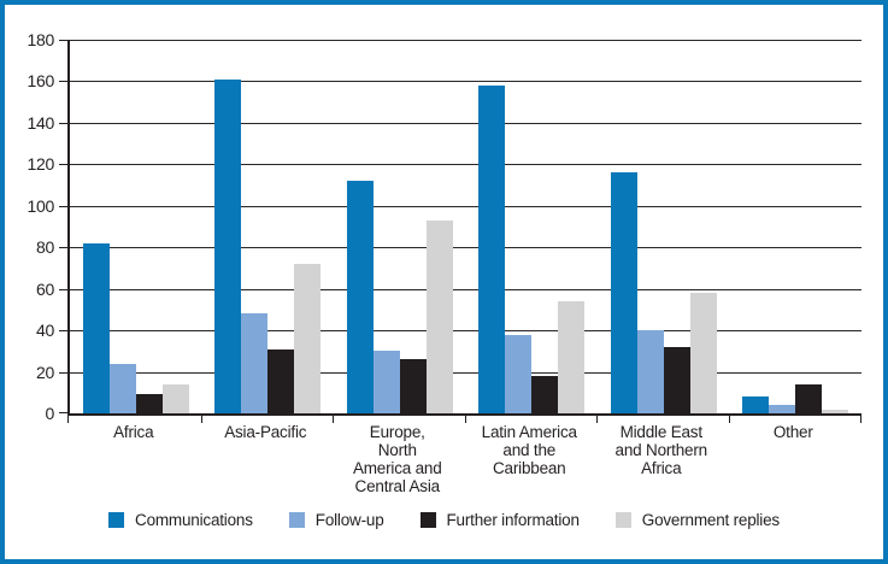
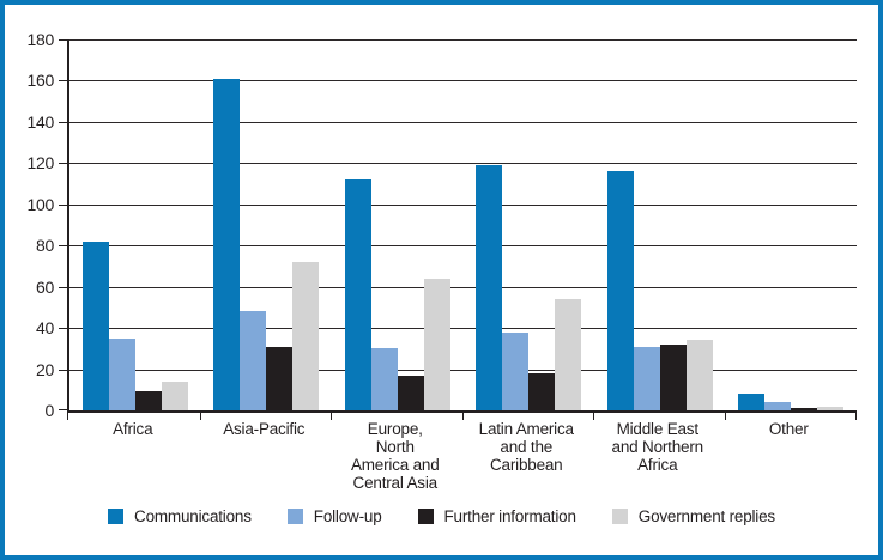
Follow-up/Africa: 24 -> 35
Further information/Europe, North America and Central Asia: 26 -> 17
Government replies/Europe, North America and Central Asia: 93 -> 64
Communications/Latin America and the Caribbean: 158 -> 119
Follow-up/Middle East and Northern Africa: 40 -> 31
Government replies/Middle East and Northern Africa: 58 -> 34
Further information/Other: 14 -> 1
